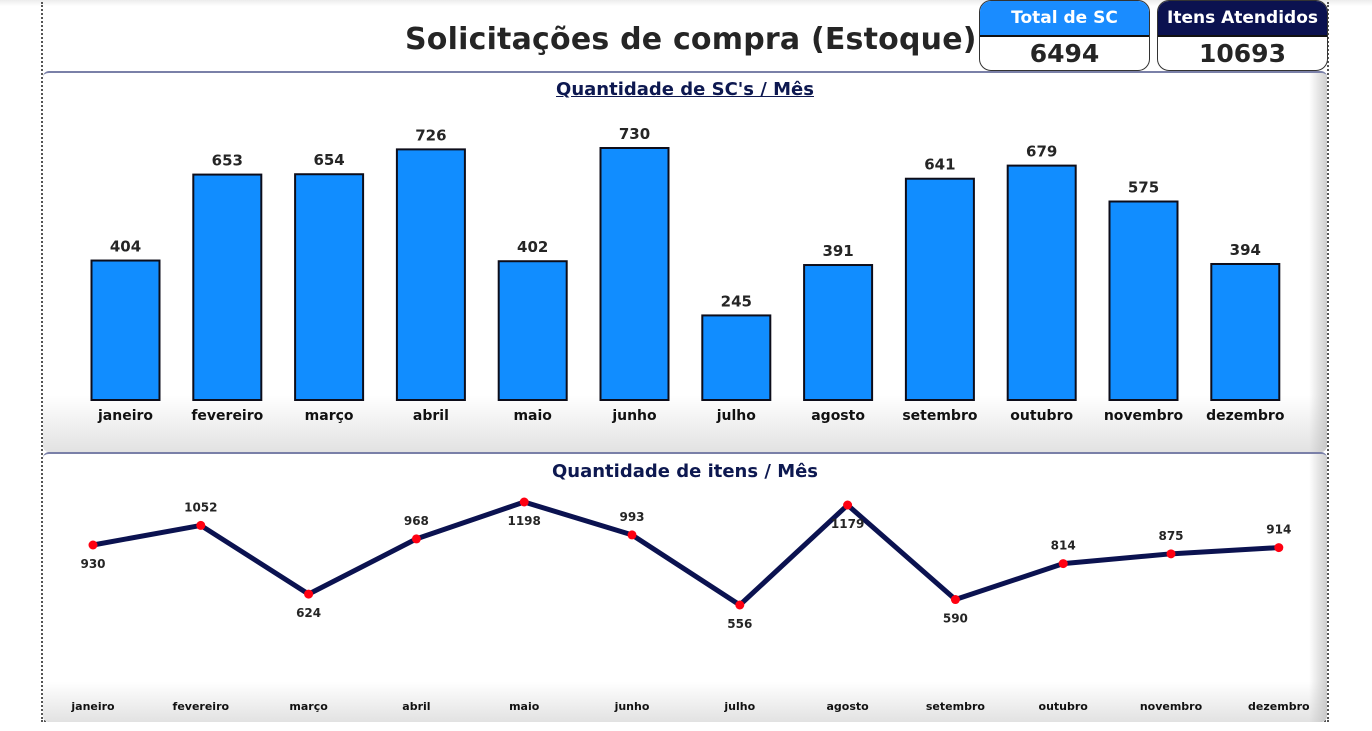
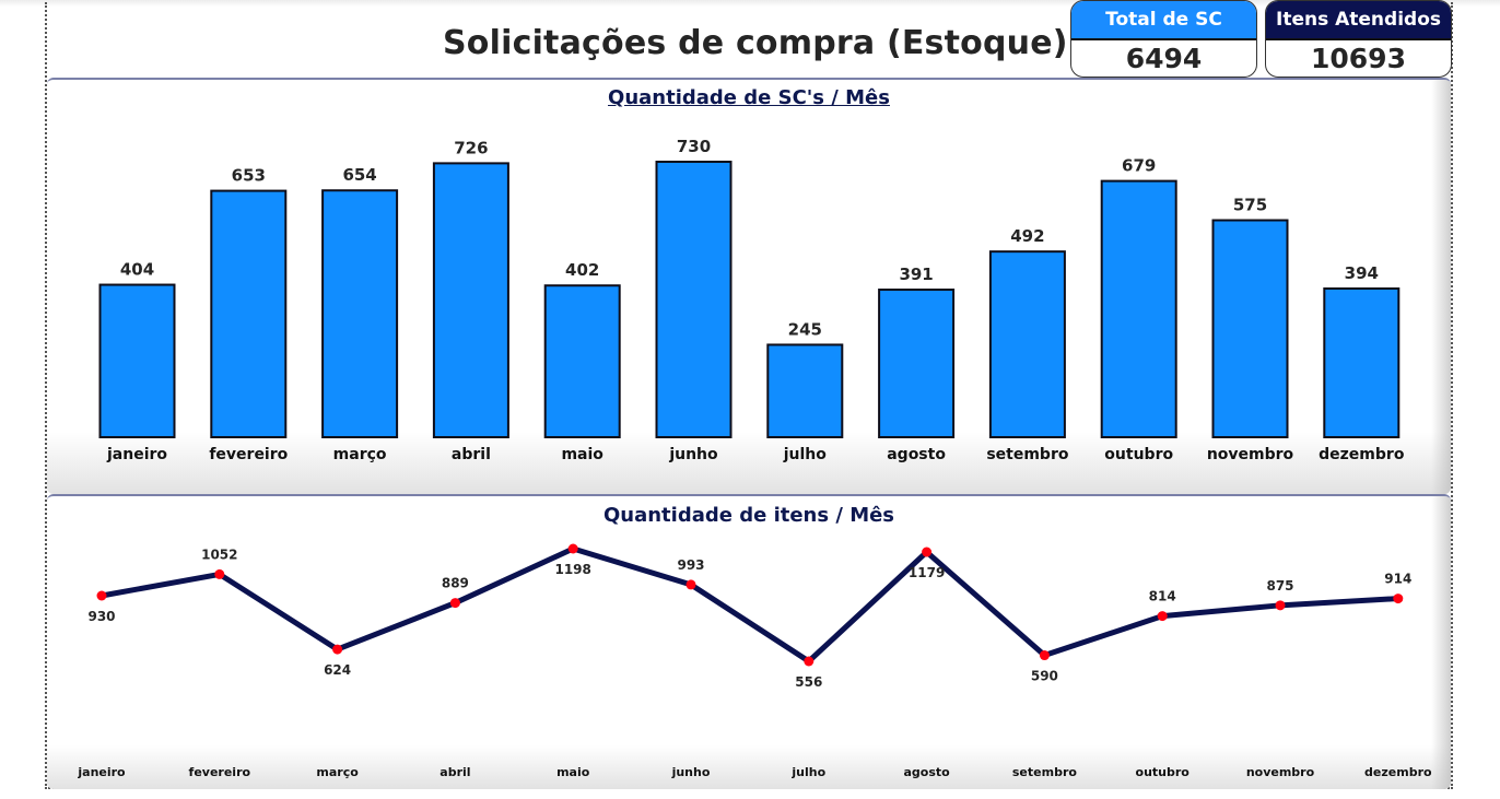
Quantidade de SC's / Mês/setembro: 641 -> 492
Quantidade de itens / Mês/abril: 968 -> 889
